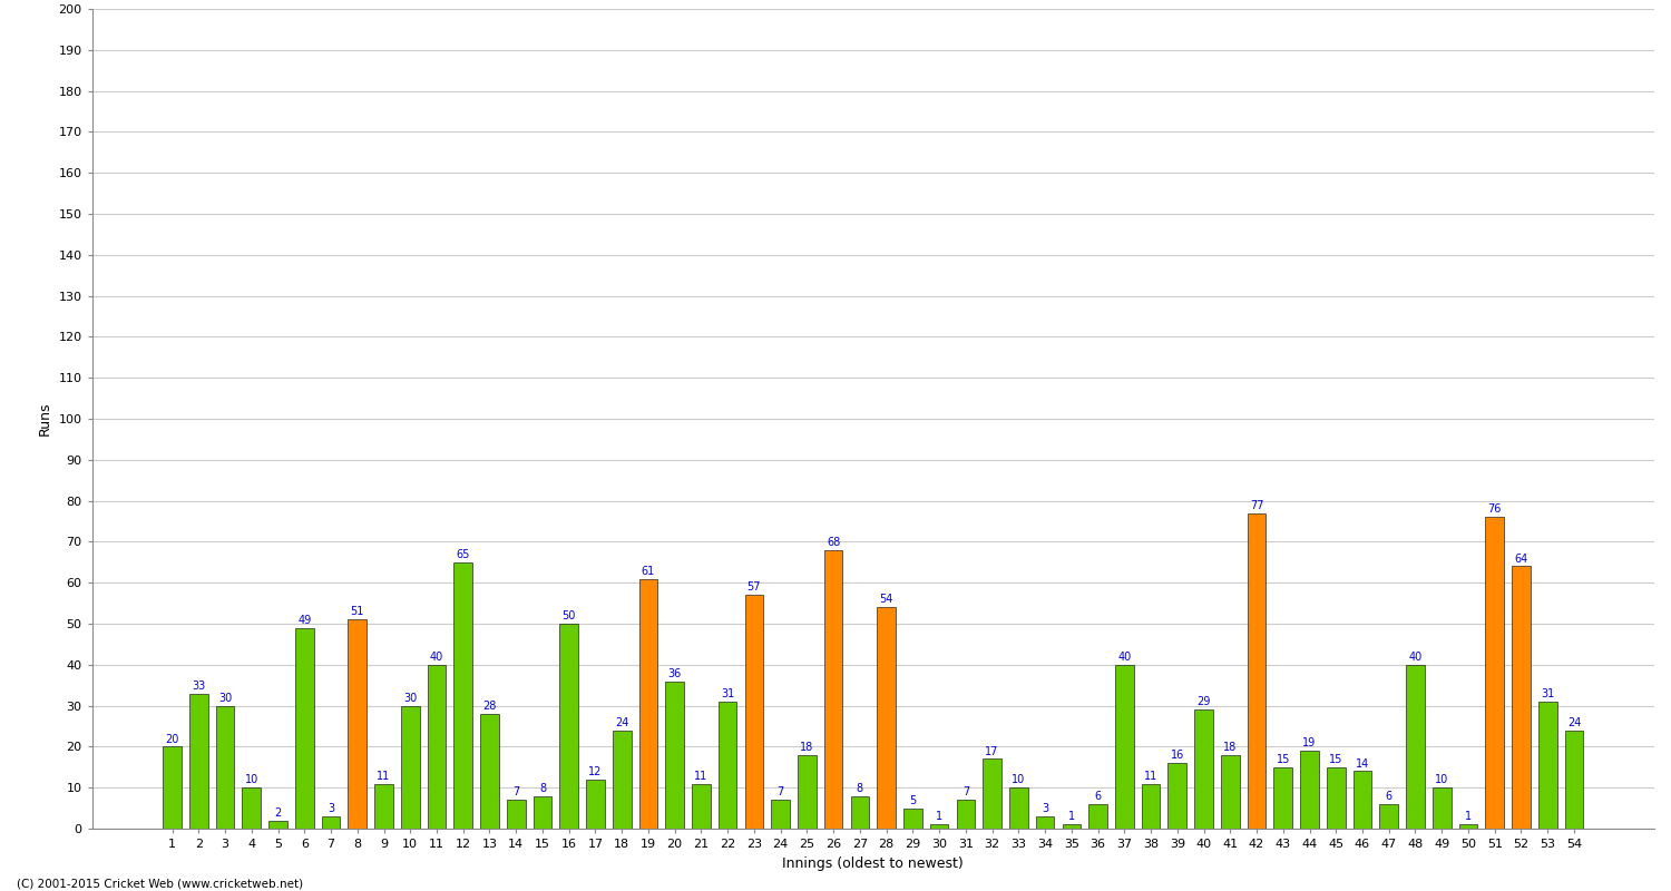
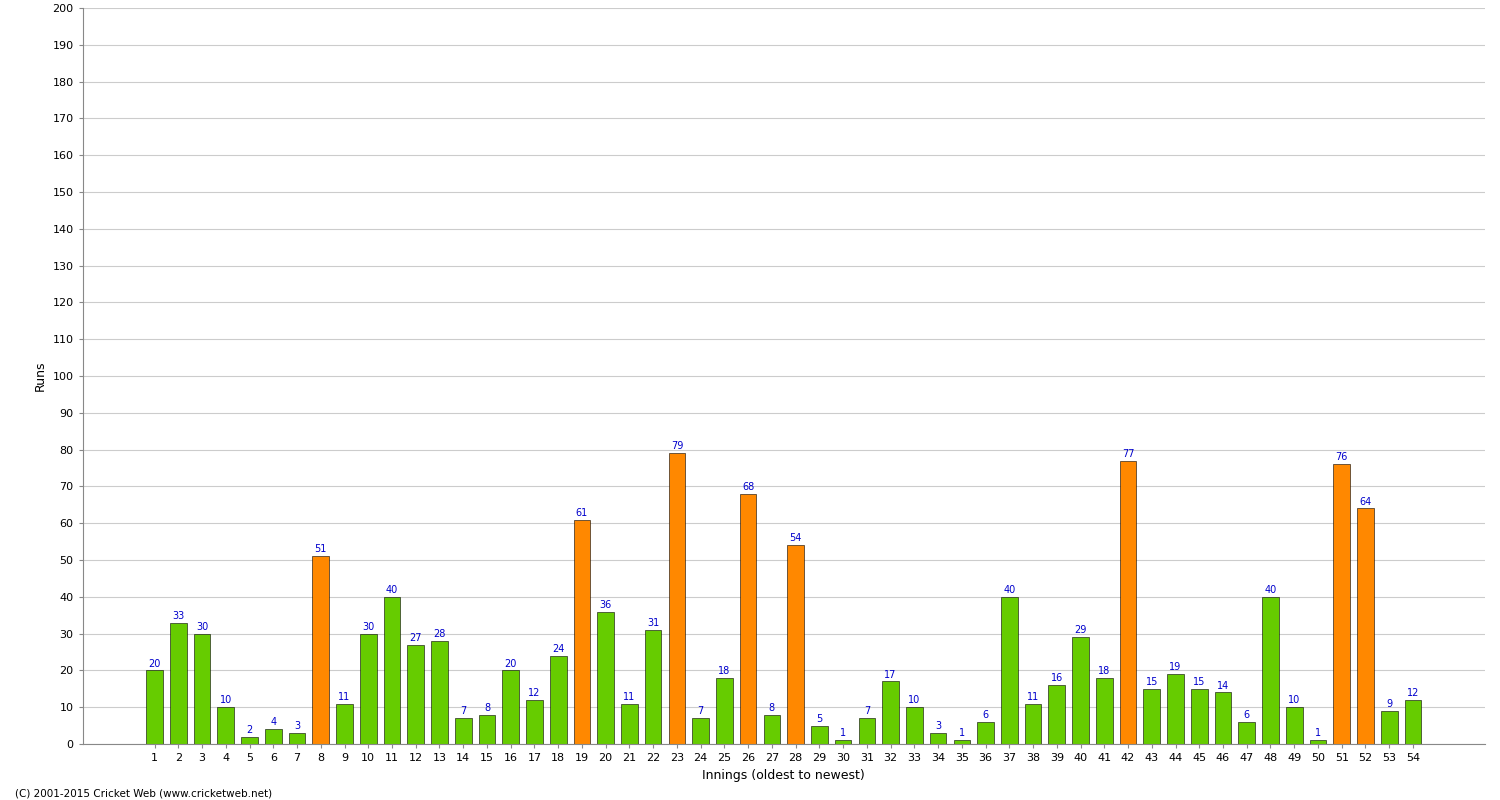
6: 49 -> 4
12: 65 -> 27
16: 50 -> 20
23: 57 -> 79
53: 31 -> 9
54: 24 -> 12
